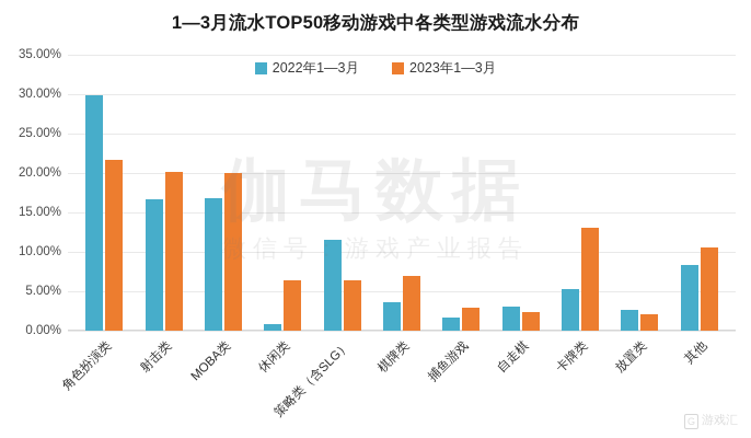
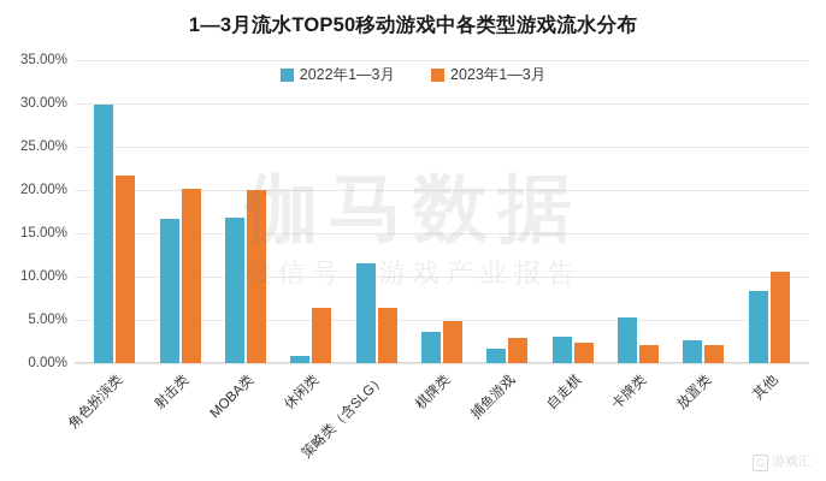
2023年1—3月/棋牌类: 7% -> 5%
2023年1—3月/卡牌类: 13% -> 2%
